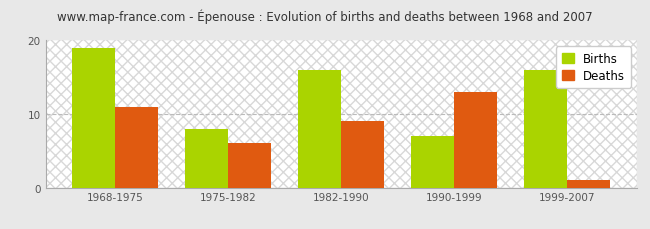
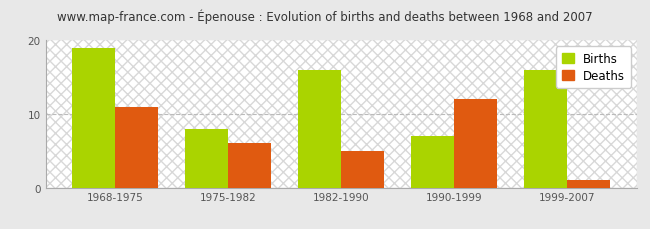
Deaths/1982-1990: 9 -> 5
Deaths/1990-1999: 13 -> 12
